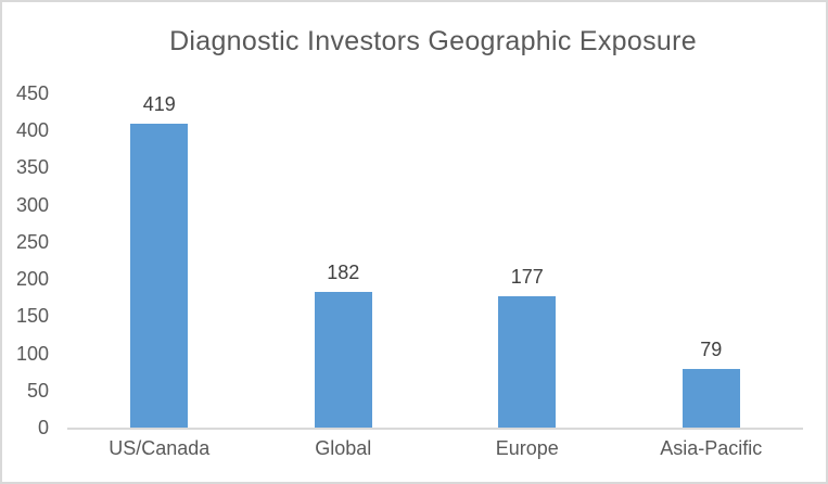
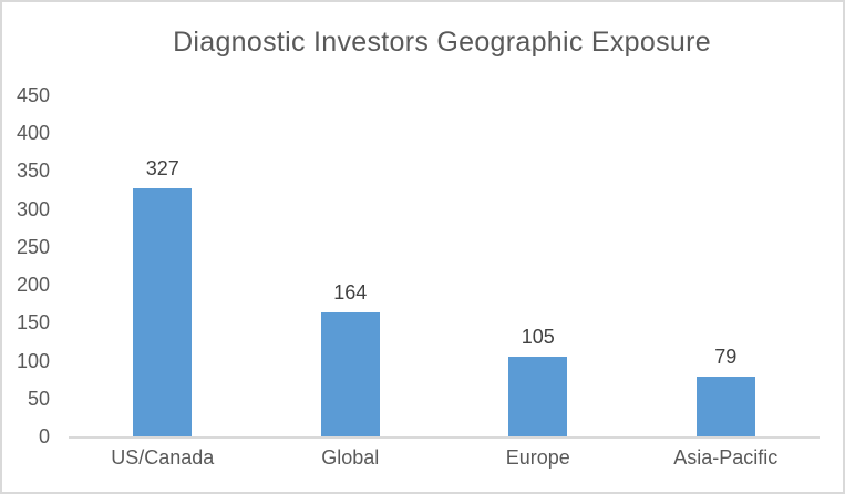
US/Canada: 419 -> 327
Global: 182 -> 164
Europe: 177 -> 105
